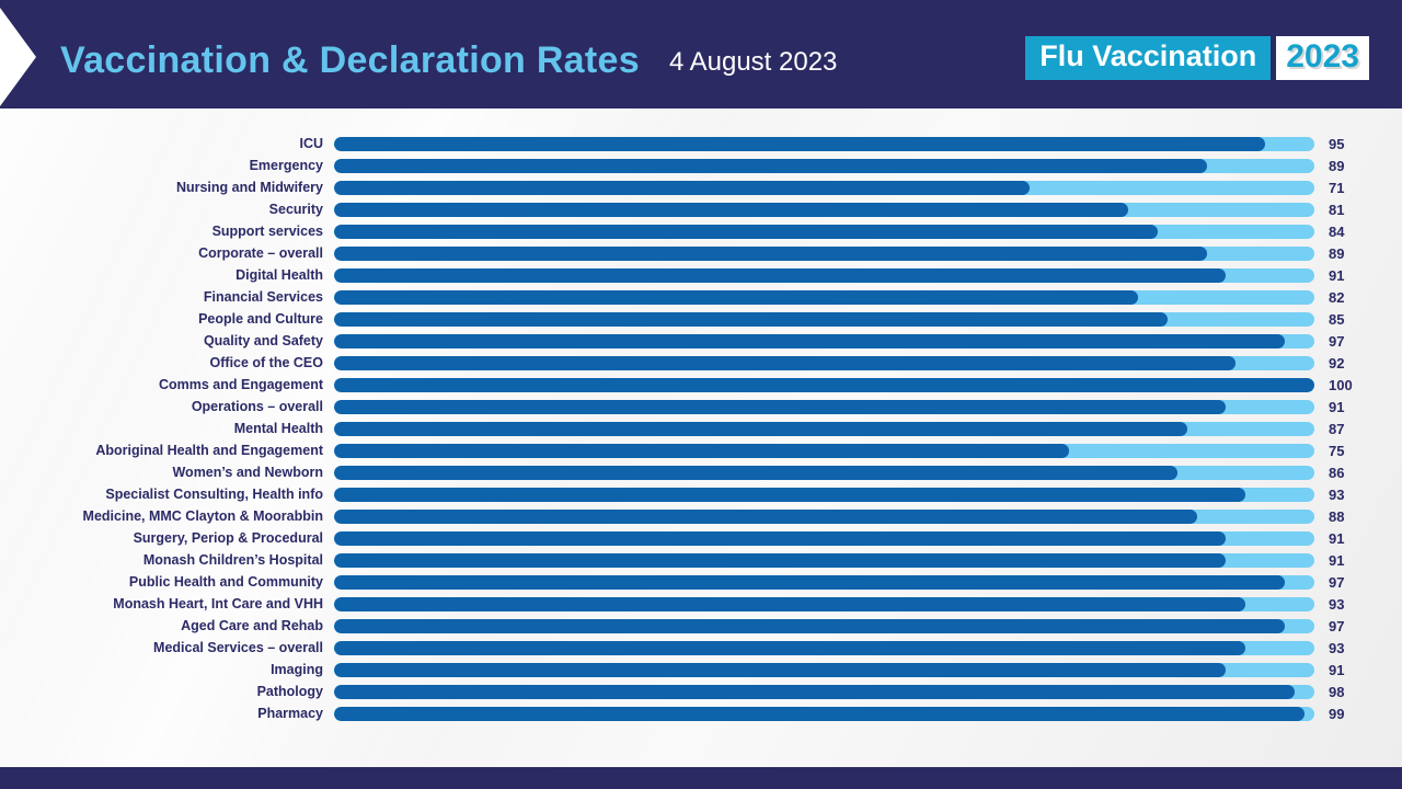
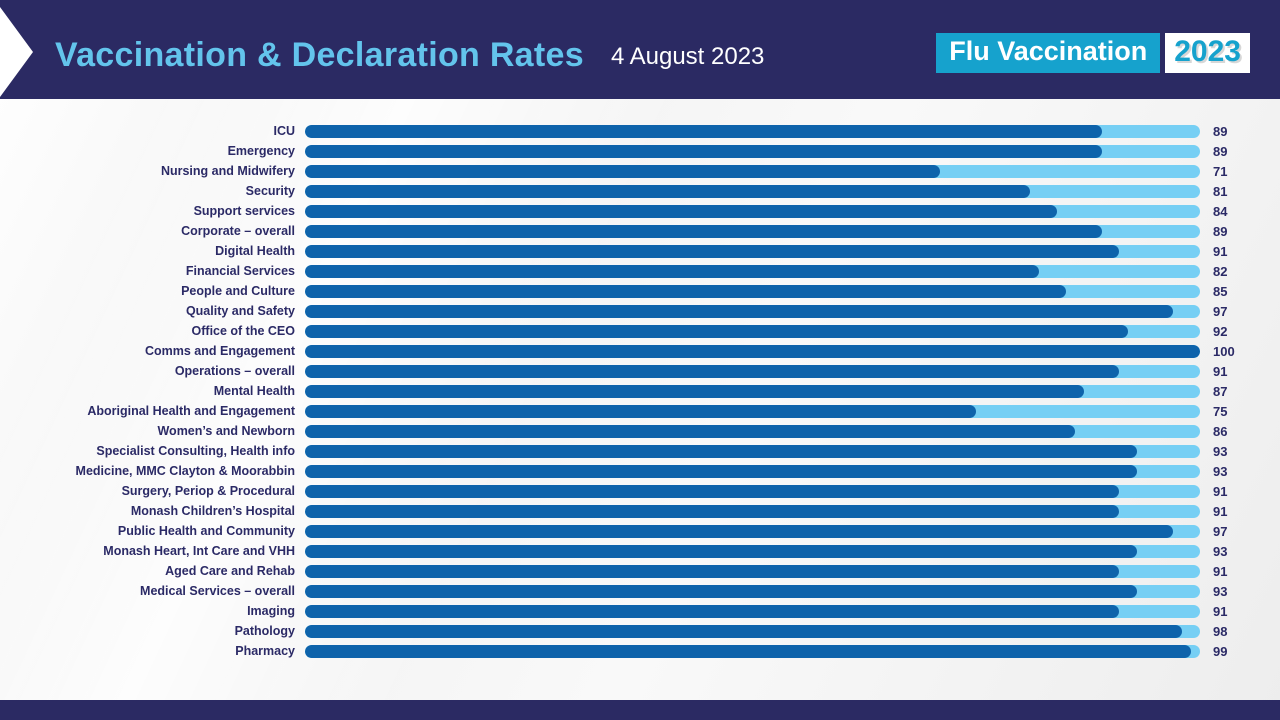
ICU: 95 -> 89
Medicine, MMC Clayton & Moorabbin: 88 -> 93
Aged Care and Rehab: 97 -> 91
